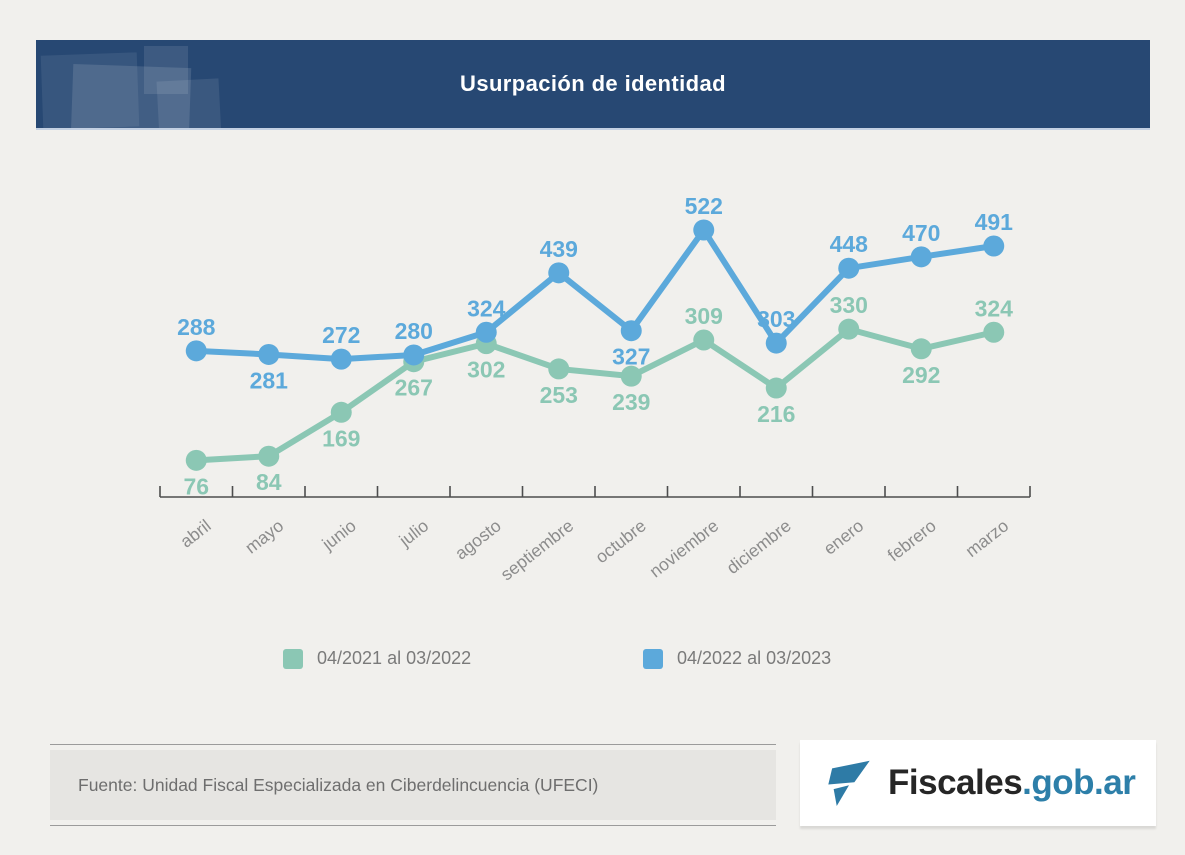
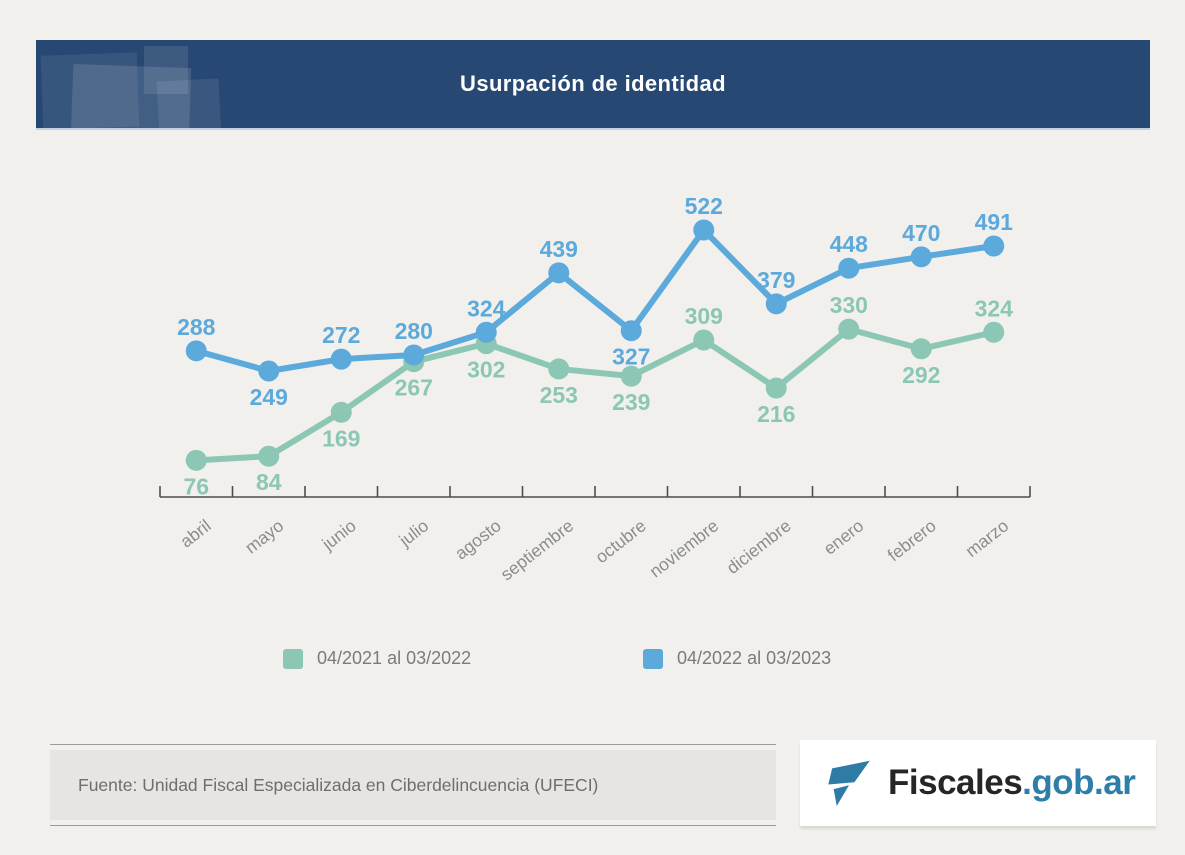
04/2022 al 03/2023/mayo: 281 -> 249
04/2022 al 03/2023/diciembre: 303 -> 379
